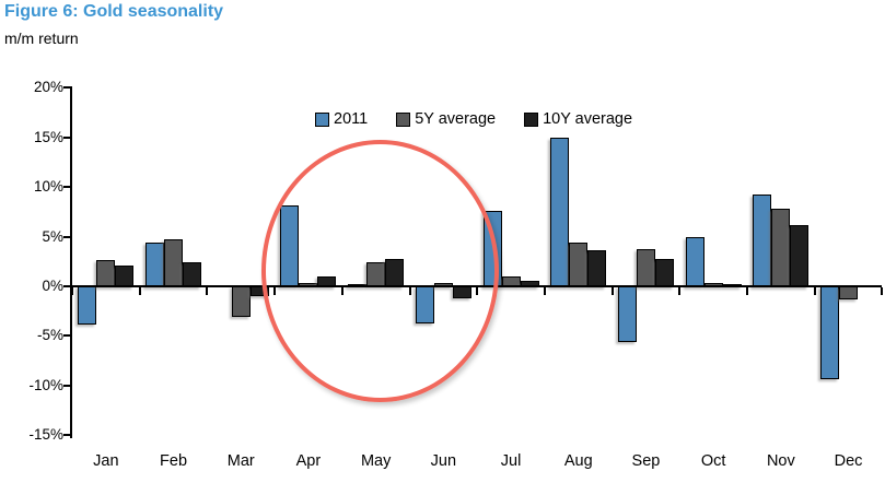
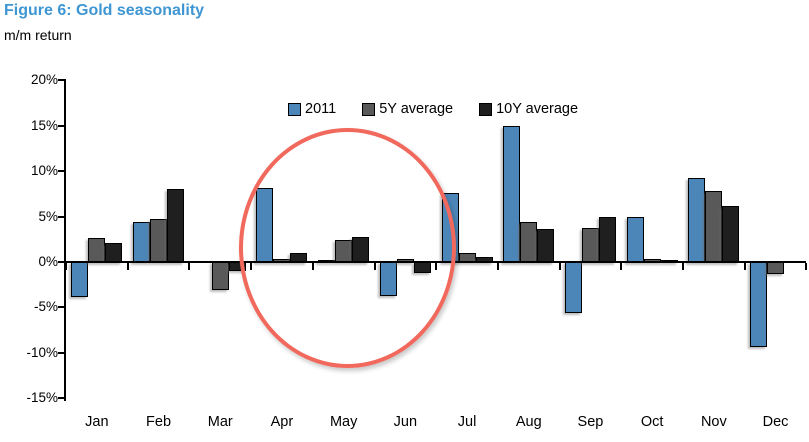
10Y average/Feb: 2% -> 8%
10Y average/Sep: 3% -> 5%
